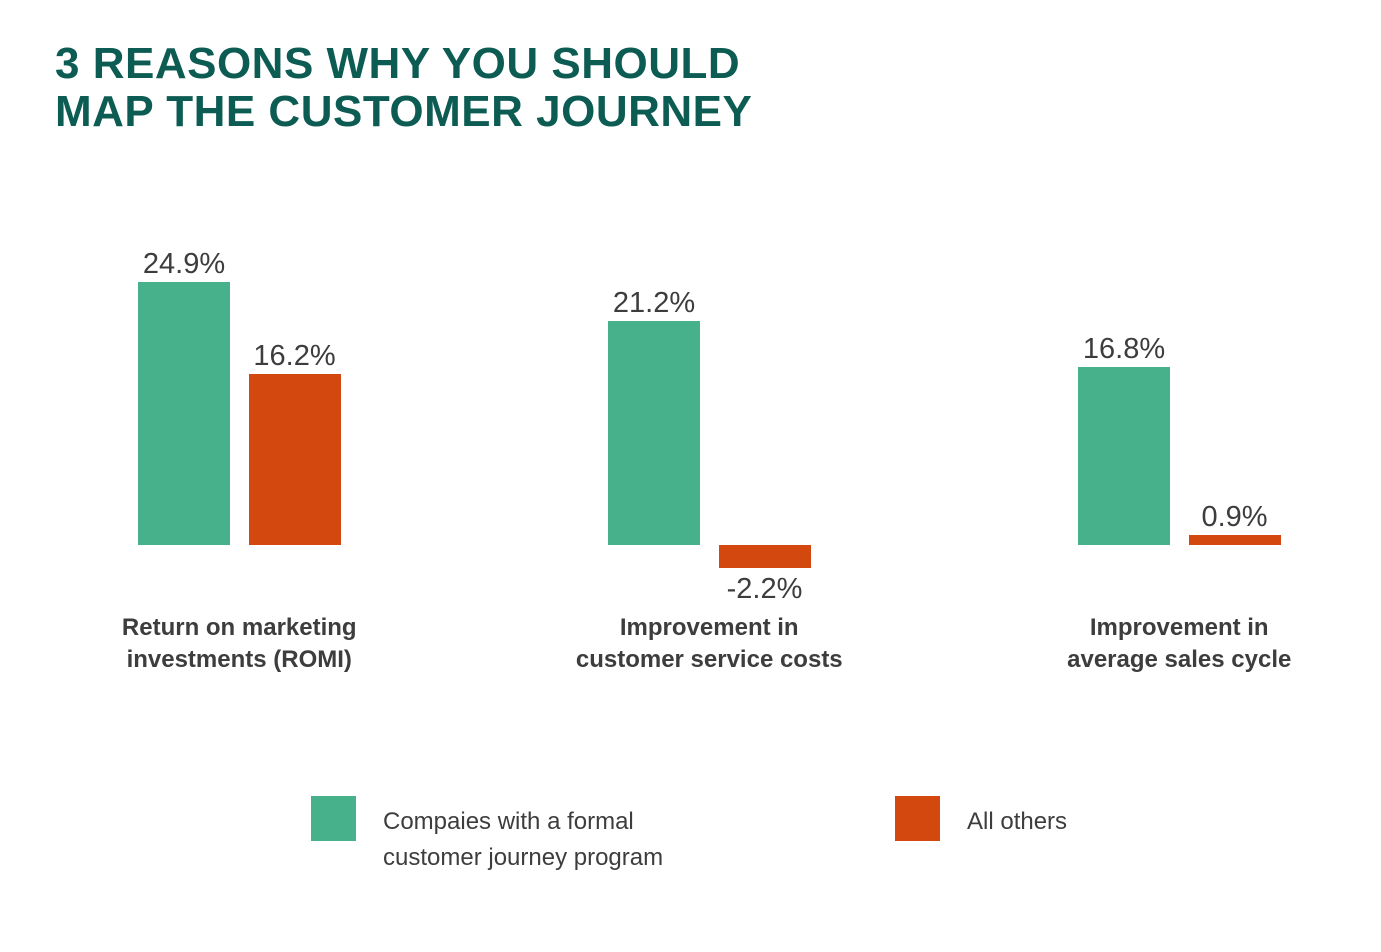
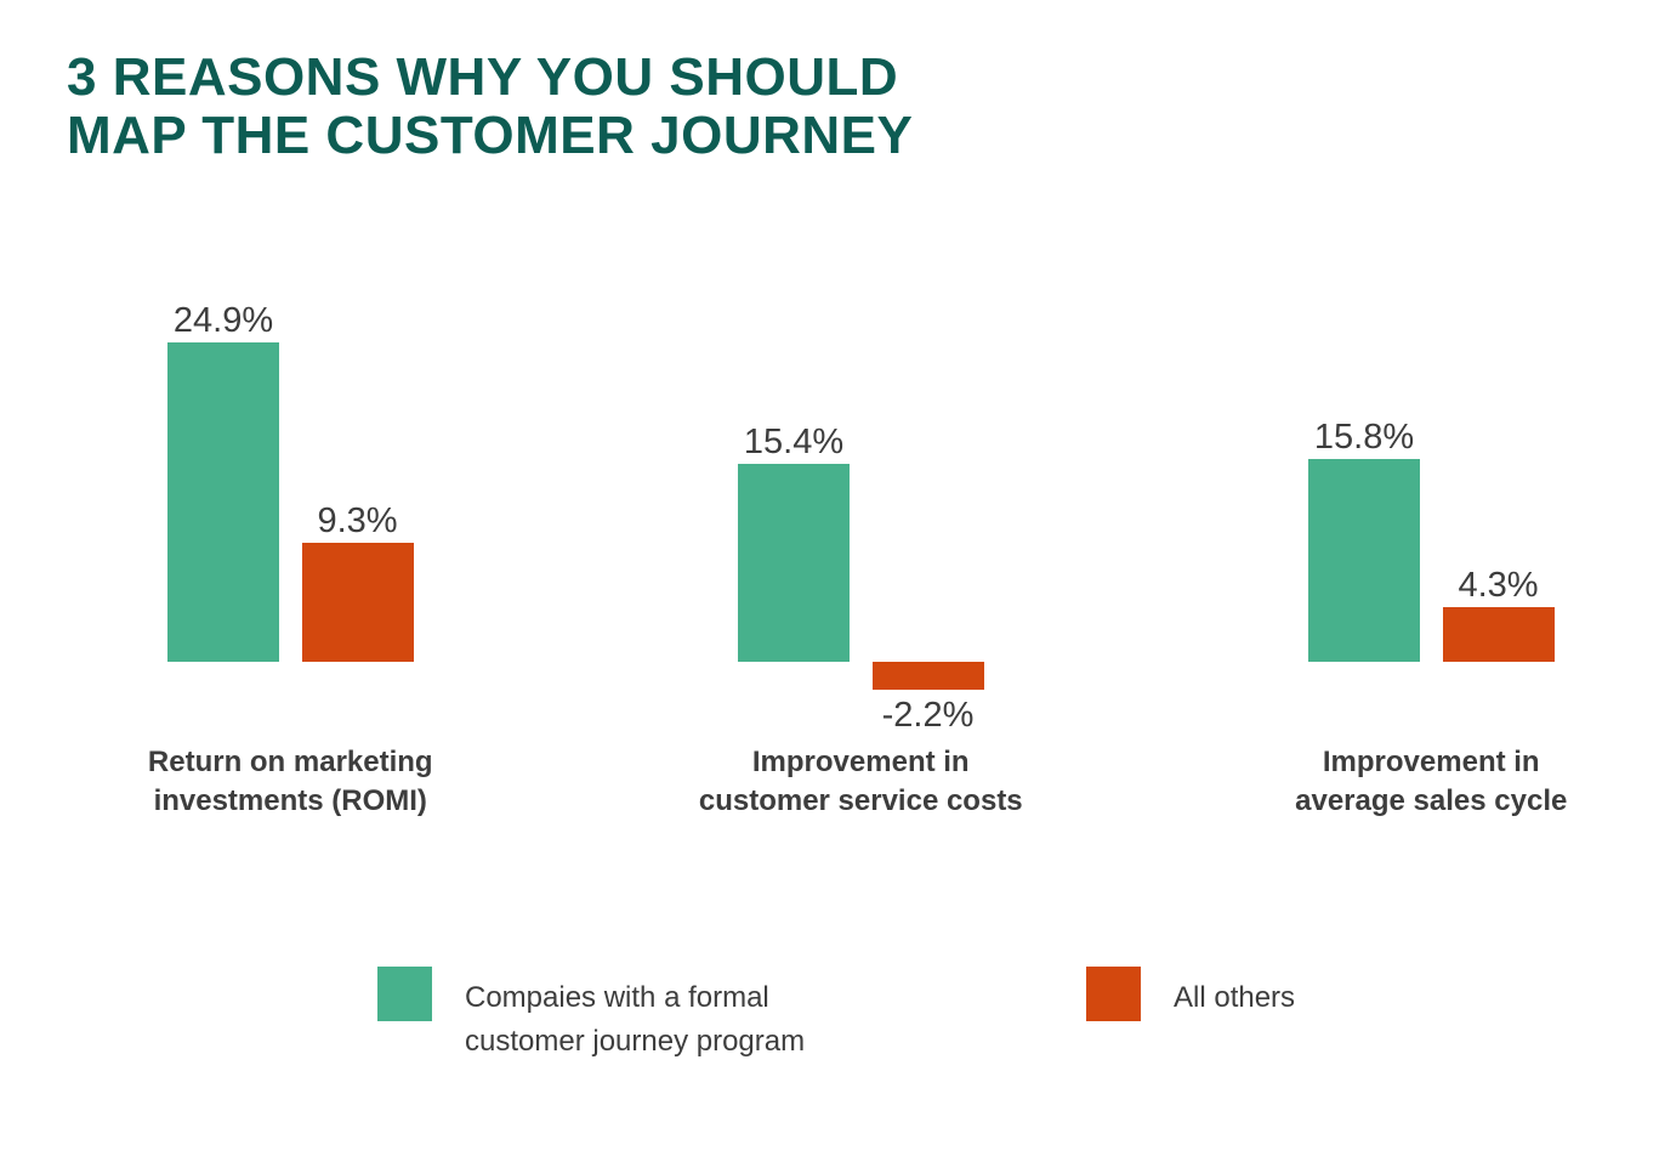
All others/Return on marketing investments (ROMI): 16.2% -> 9.3%
Compaies with a formal customer journey program/Improvement in customer service costs: 21.2% -> 15.4%
Compaies with a formal customer journey program/Improvement in average sales cycle: 16.8% -> 15.8%
All others/Improvement in average sales cycle: 0.9% -> 4.3%
